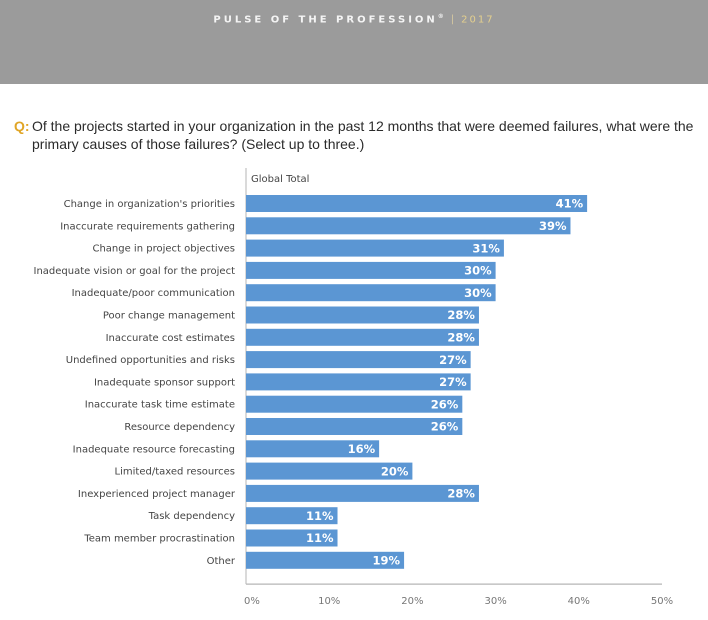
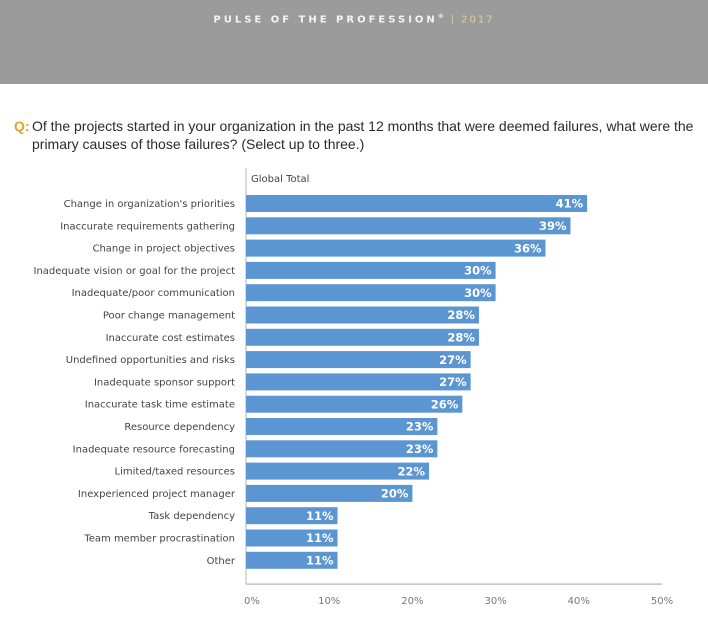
Change in project objectives: 31% -> 36%
Resource dependency: 26% -> 23%
Inadequate resource forecasting: 16% -> 23%
Limited/taxed resources: 20% -> 22%
Inexperienced project manager: 28% -> 20%
Other: 19% -> 11%
